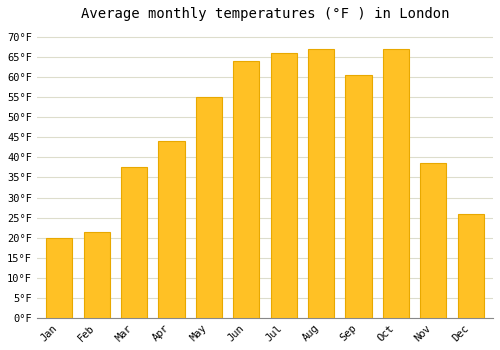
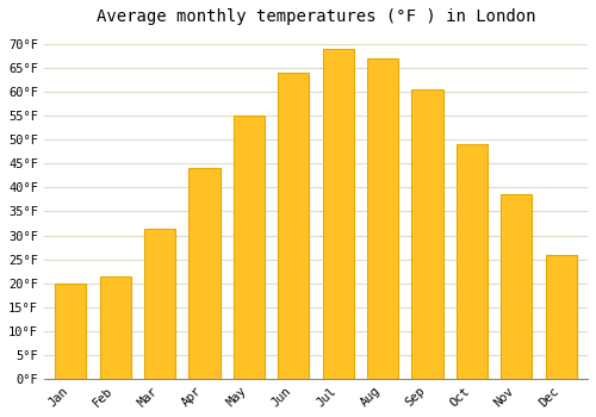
Mar: 37.5°F -> 31.5°F
Jul: 66.0°F -> 69.0°F
Oct: 67.0°F -> 49.0°F
